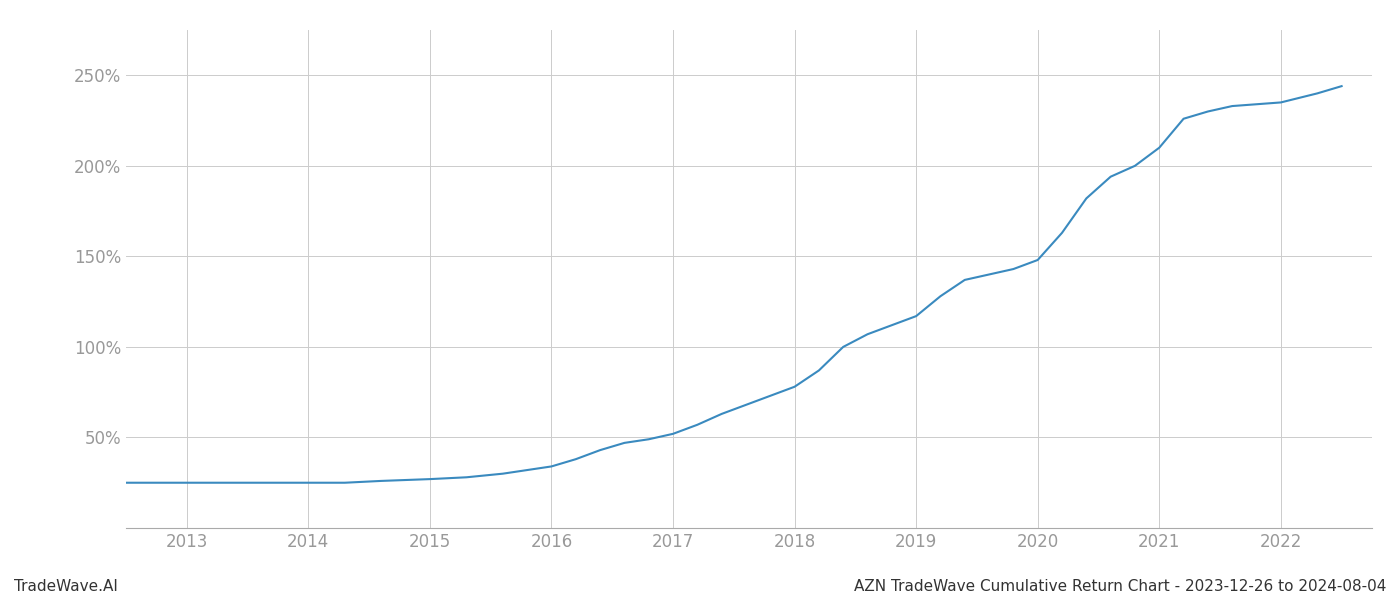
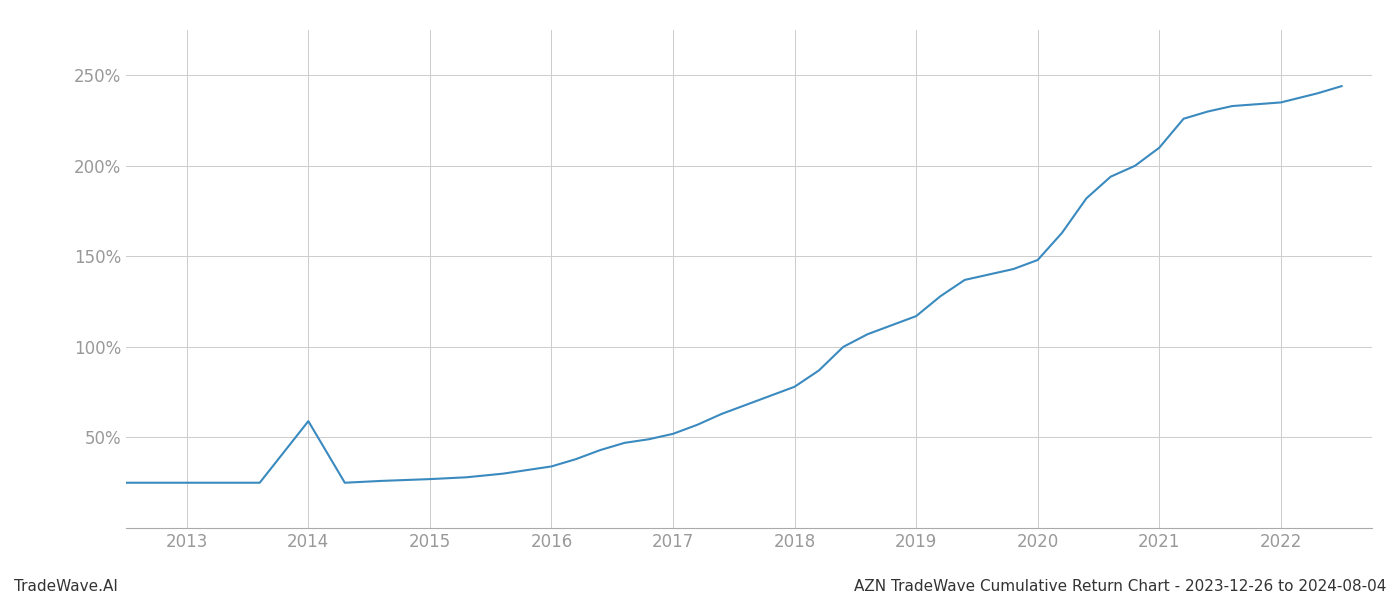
2014: 25% -> 59%
